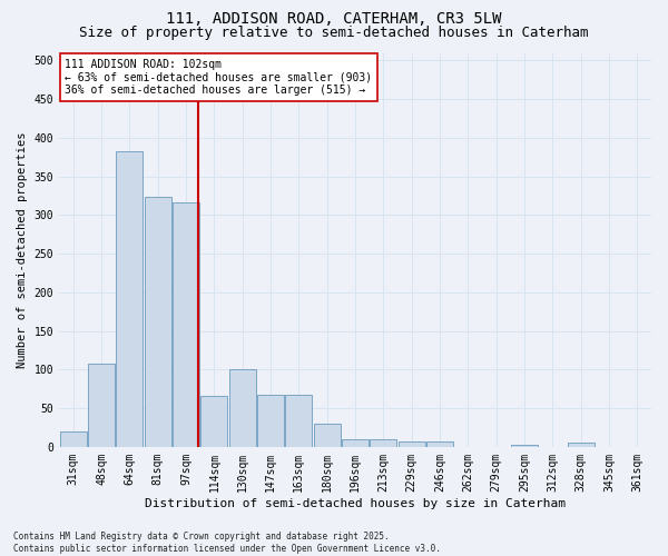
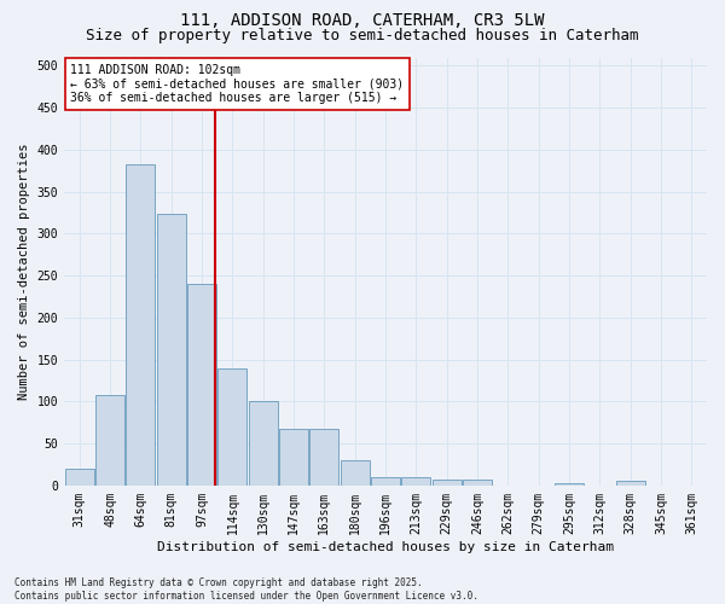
97sqm: 316 -> 240
114sqm: 66 -> 140
